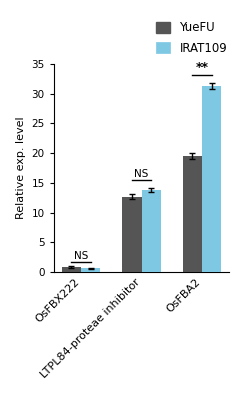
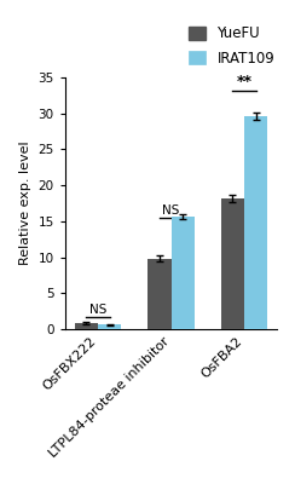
YueFU/LTPL84-proteae inhibitor: 12.7 -> 9.8
IRAT109/LTPL84-proteae inhibitor: 13.8 -> 15.6
YueFU/OsFBA2: 19.5 -> 18.2
IRAT109/OsFBA2: 31.3 -> 29.6
